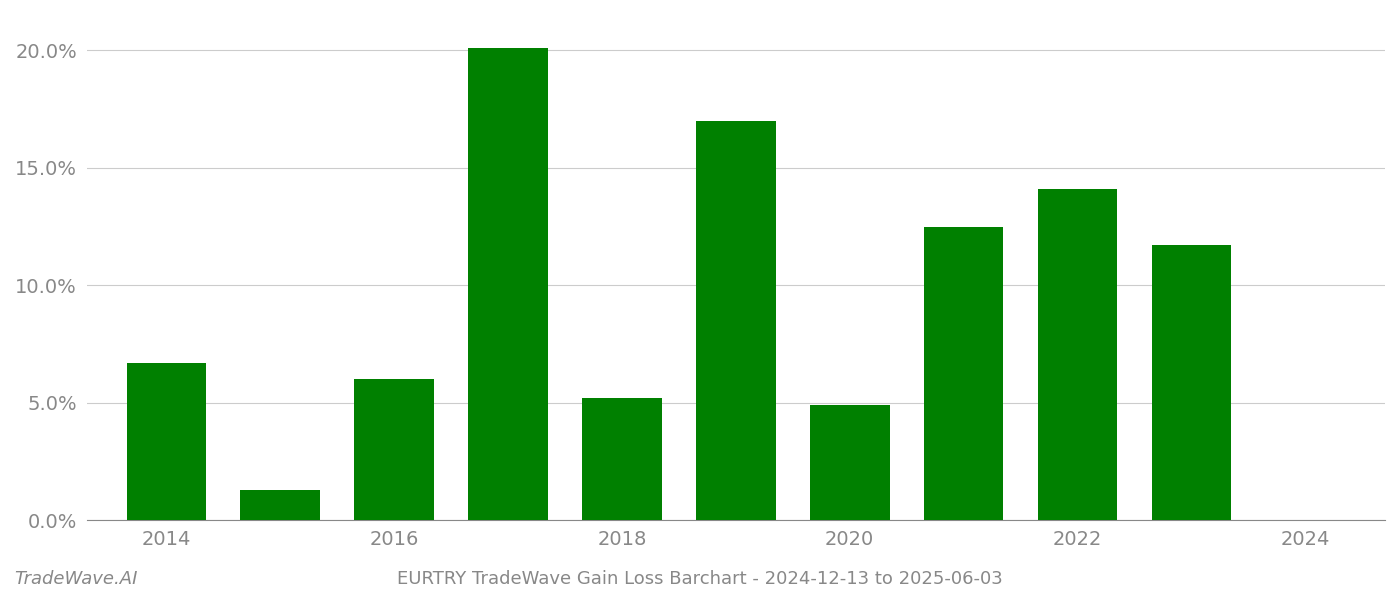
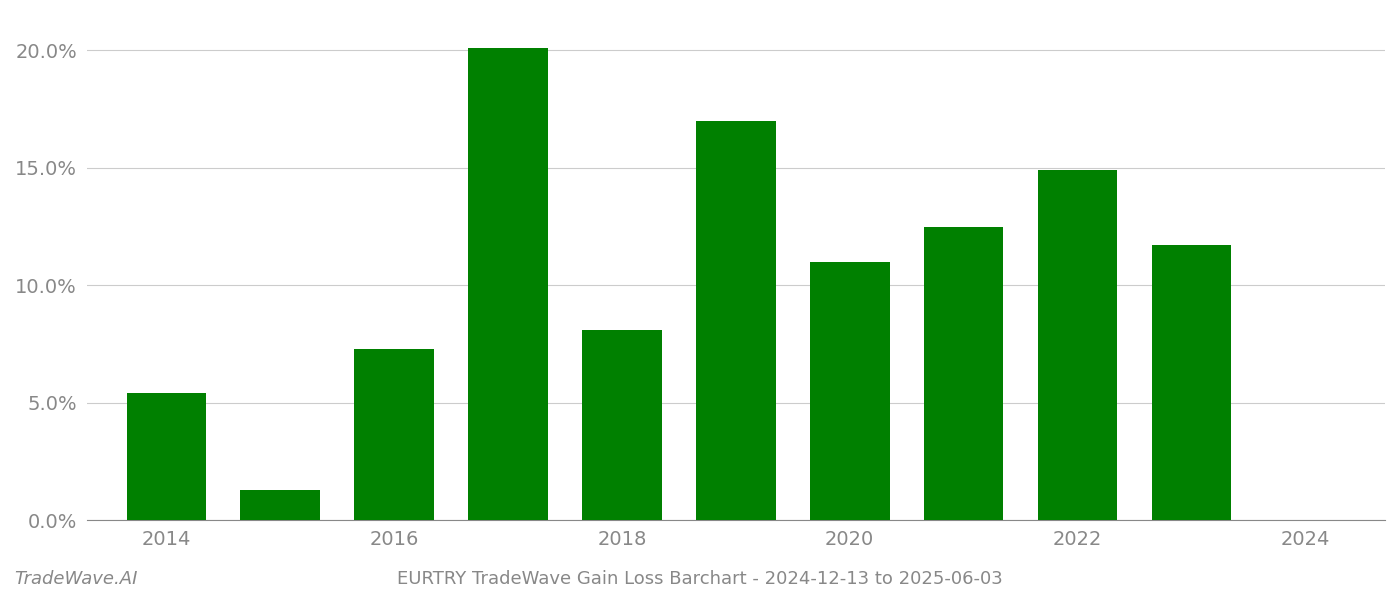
2014: 6.7% -> 5.4%
2016: 6.0% -> 7.3%
2018: 5.2% -> 8.1%
2020: 4.9% -> 11.0%
2022: 14.1% -> 14.9%
